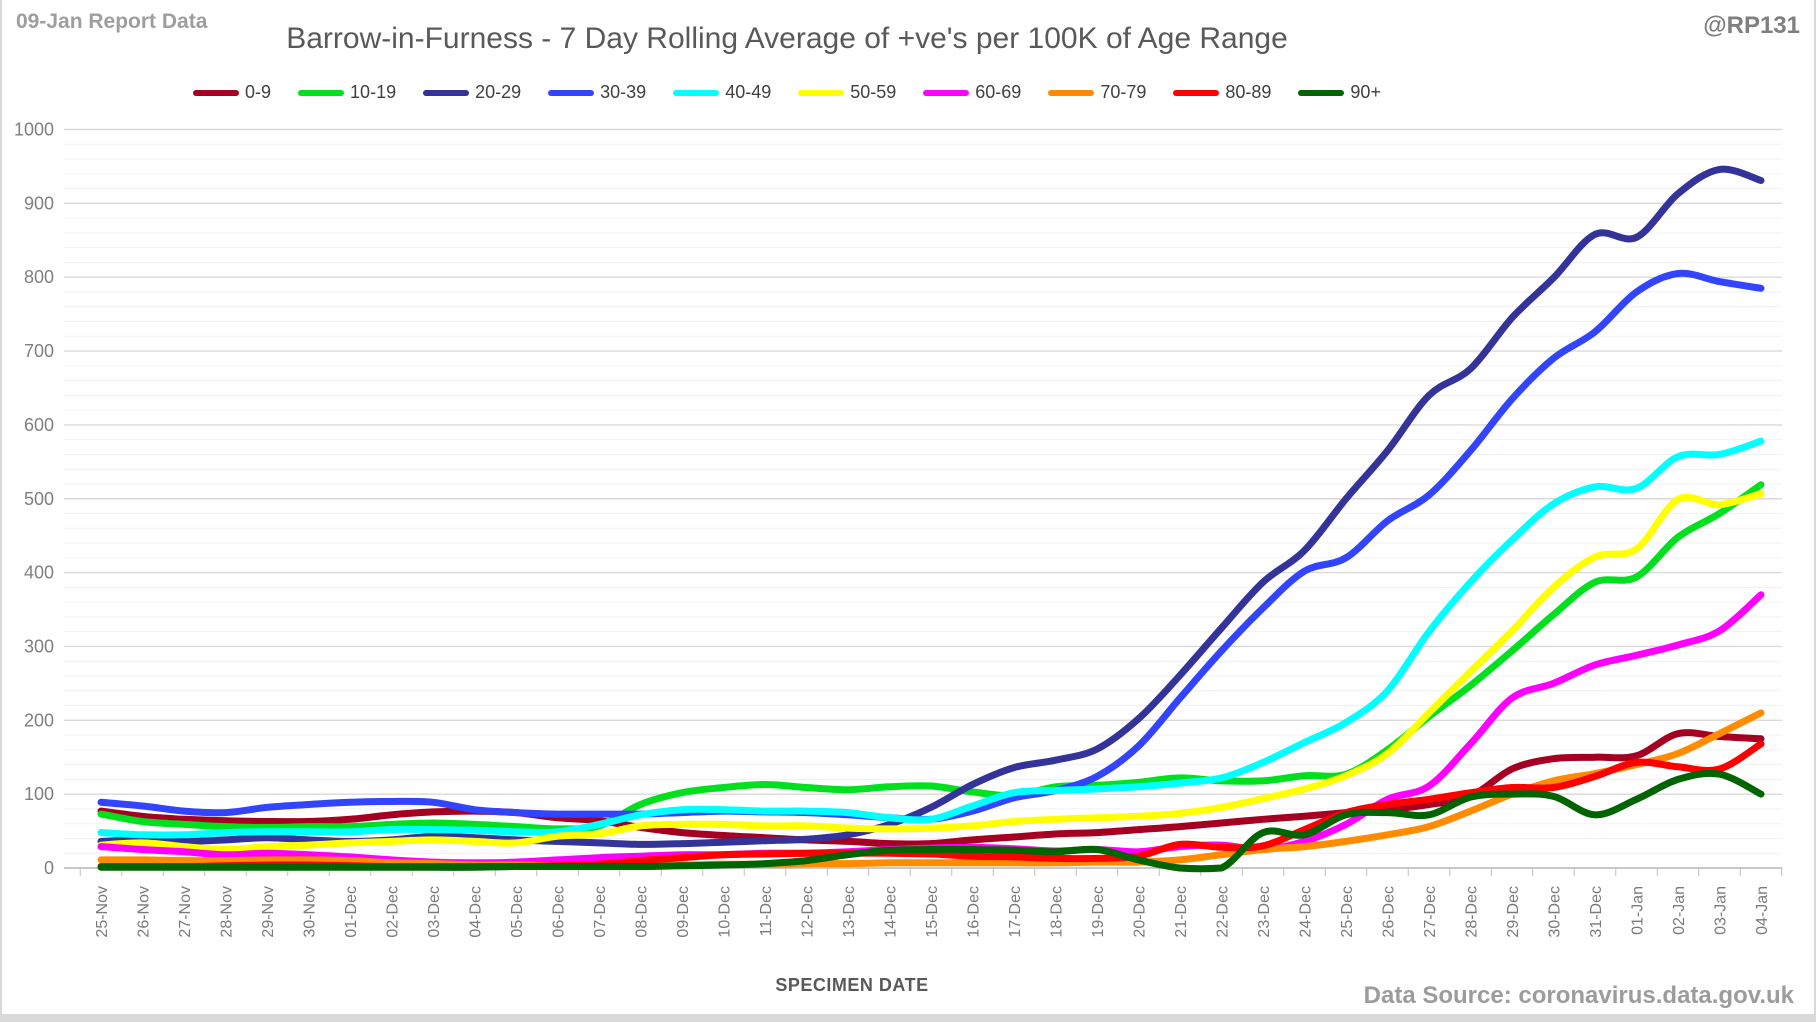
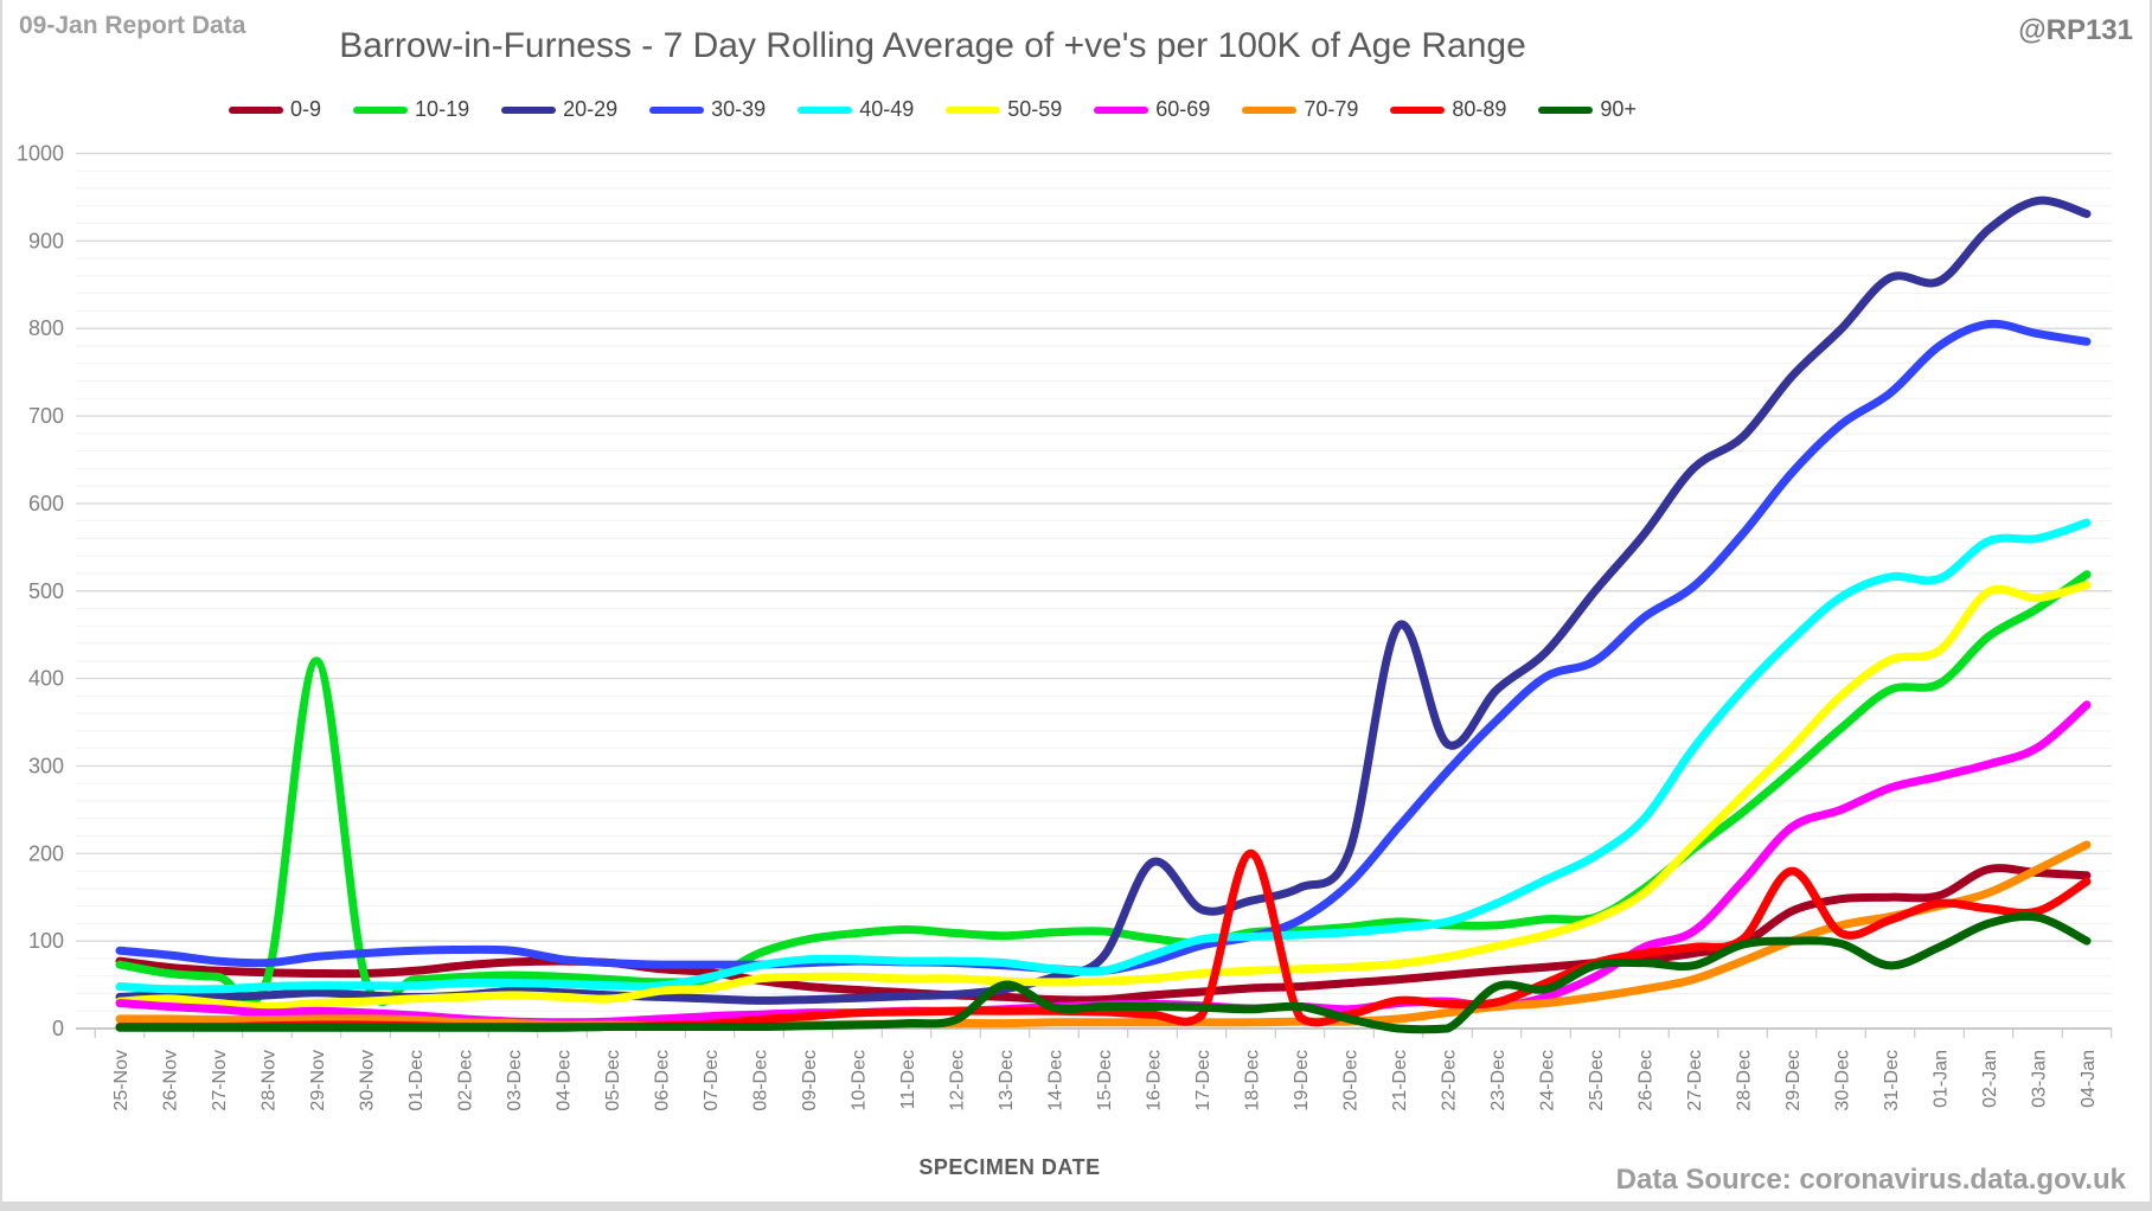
10-19/29-Nov: 60 -> 420
90+/13-Dec: 20 -> 50
20-29/16-Dec: 110 -> 190
80-89/18-Dec: 10 -> 200
20-29/21-Dec: 260 -> 460
80-89/29-Dec: 110 -> 180
